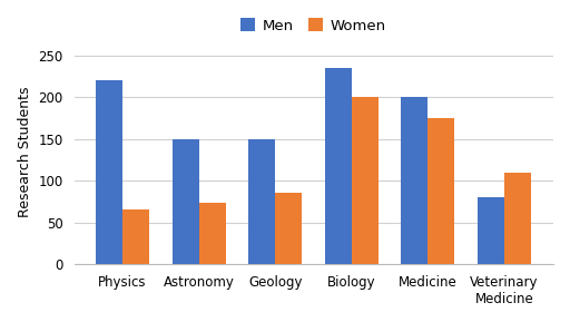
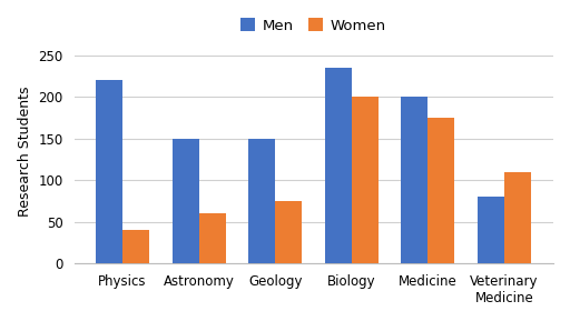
Women/Physics: 66 -> 40
Women/Astronomy: 74 -> 60
Women/Geology: 86 -> 75
